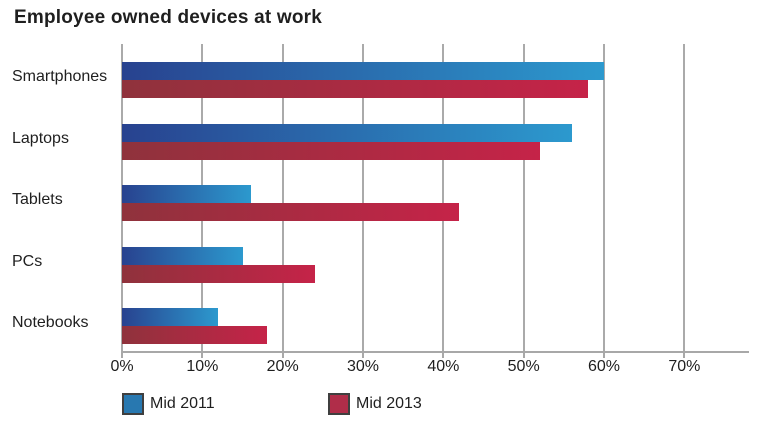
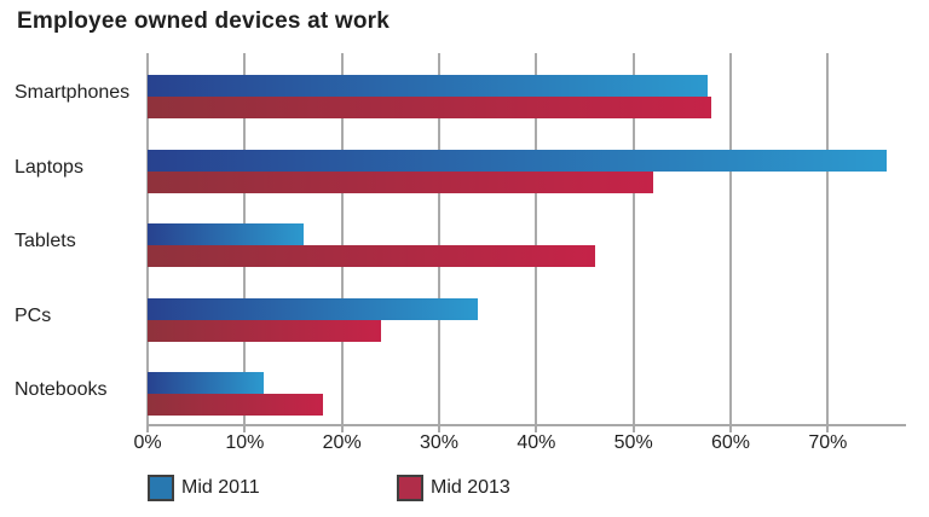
Mid 2011/Smartphones: 60% -> 58%
Mid 2011/Laptops: 56% -> 76%
Mid 2013/Tablets: 42% -> 46%
Mid 2011/PCs: 15% -> 34%
